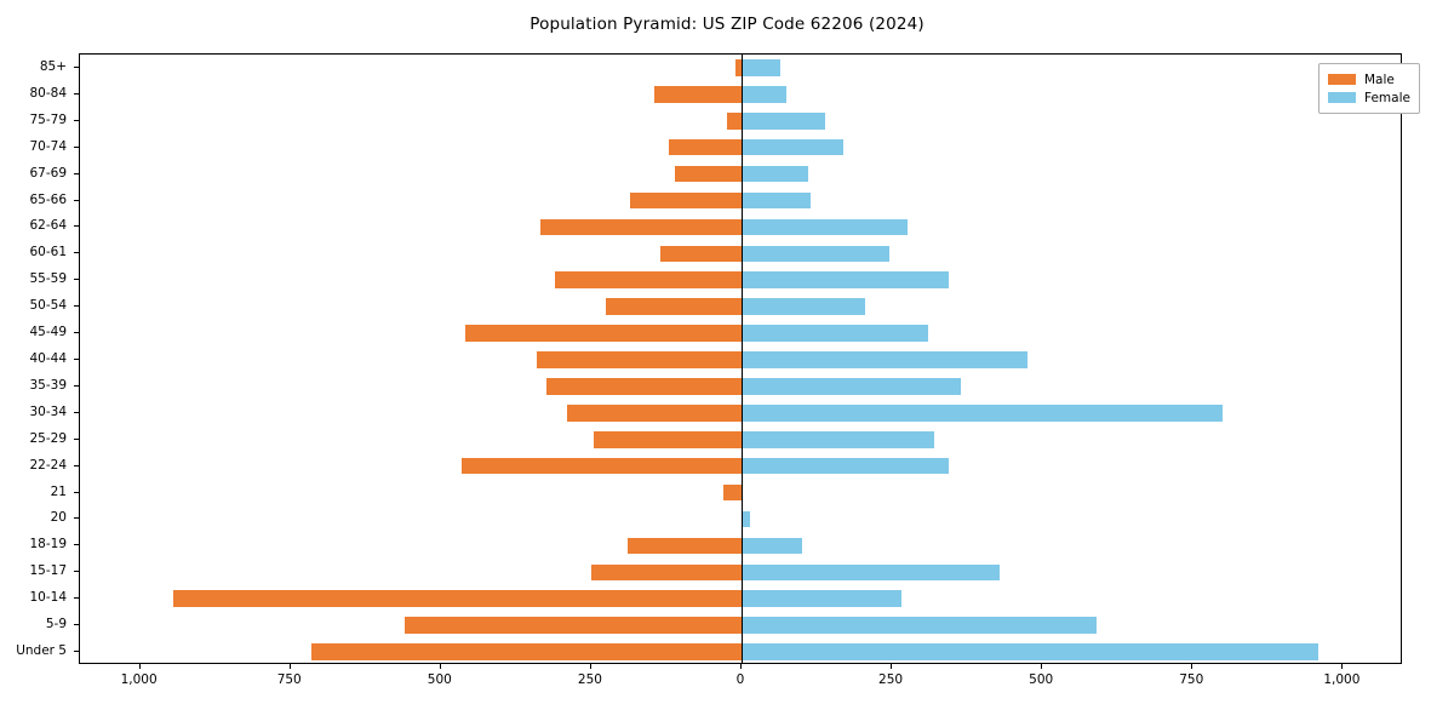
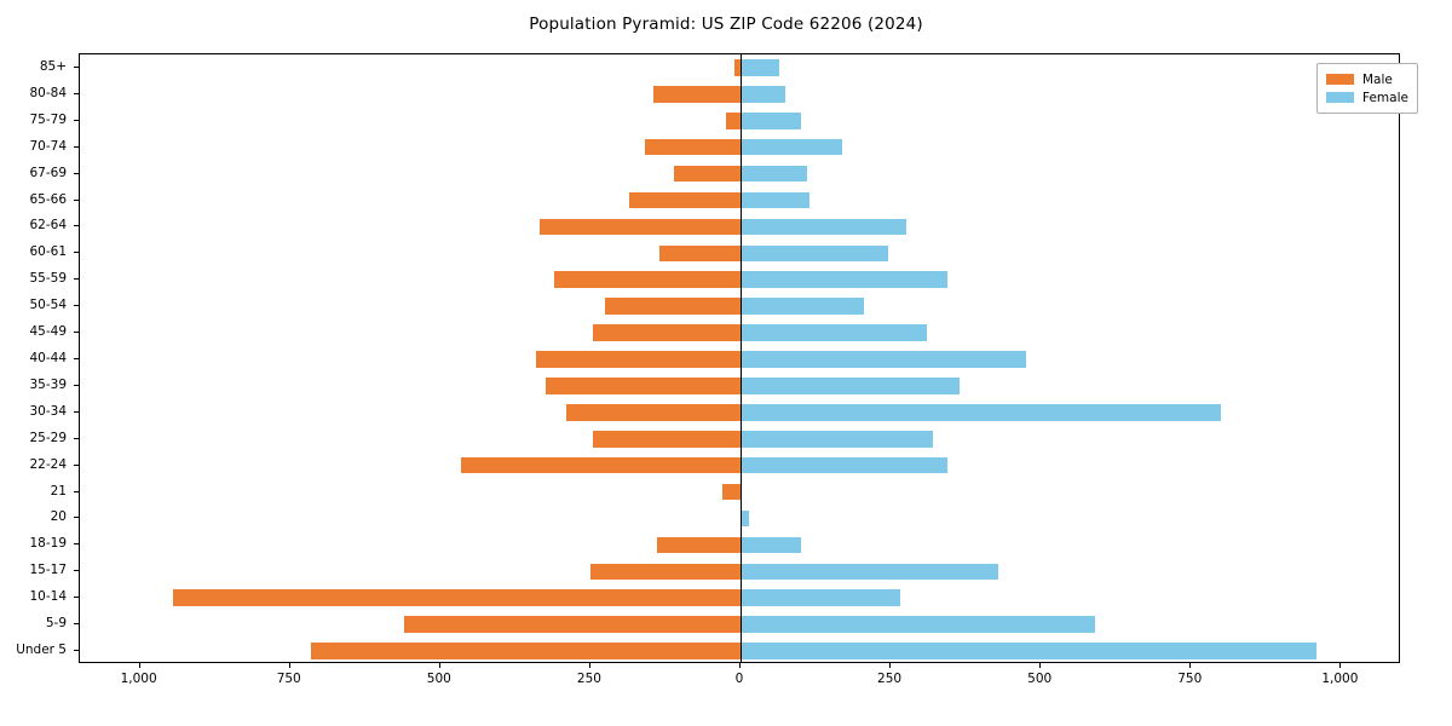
Female/75-79: 140 -> 100
Male/70-74: 120 -> 160
Male/45-49: 460 -> 240
Male/18-19: 190 -> 140
